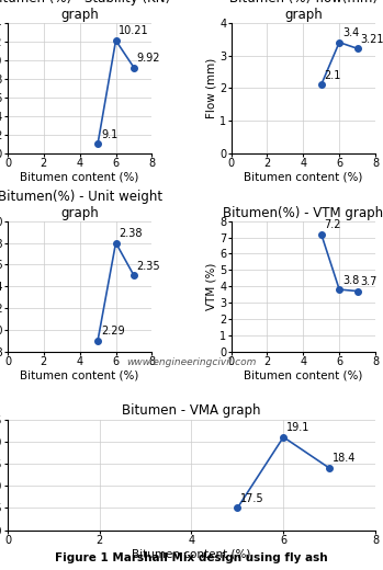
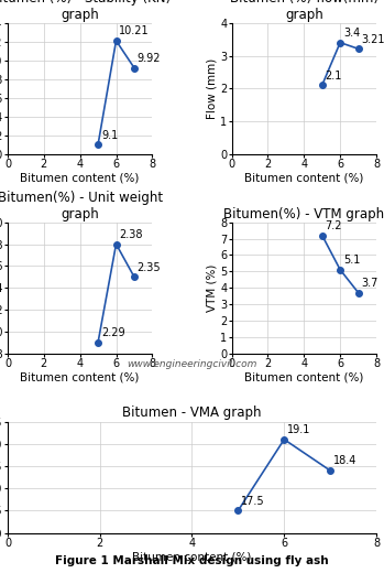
Bitumen(%) - VTM graph/6: 3.8 -> 5.1
